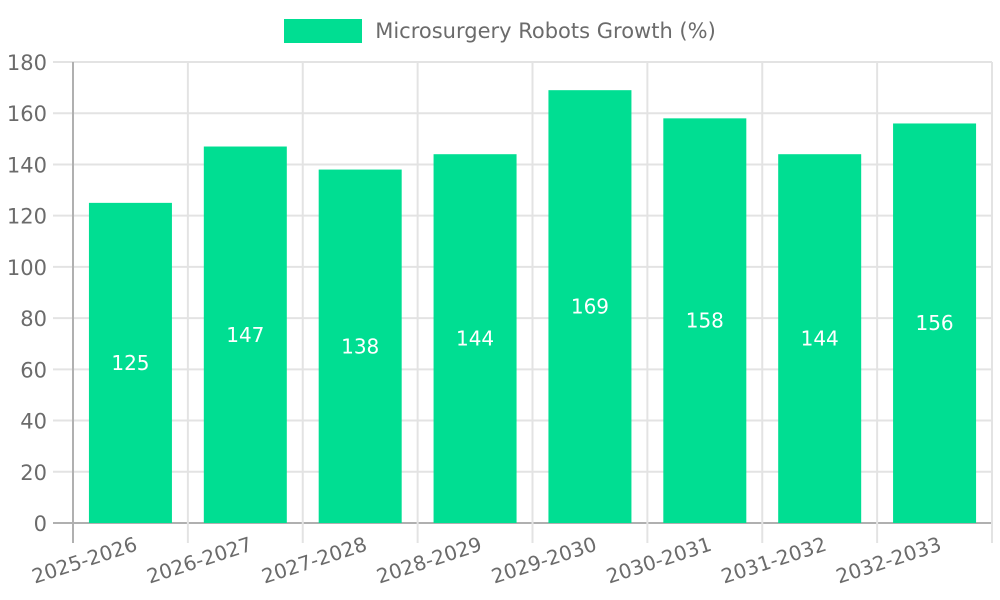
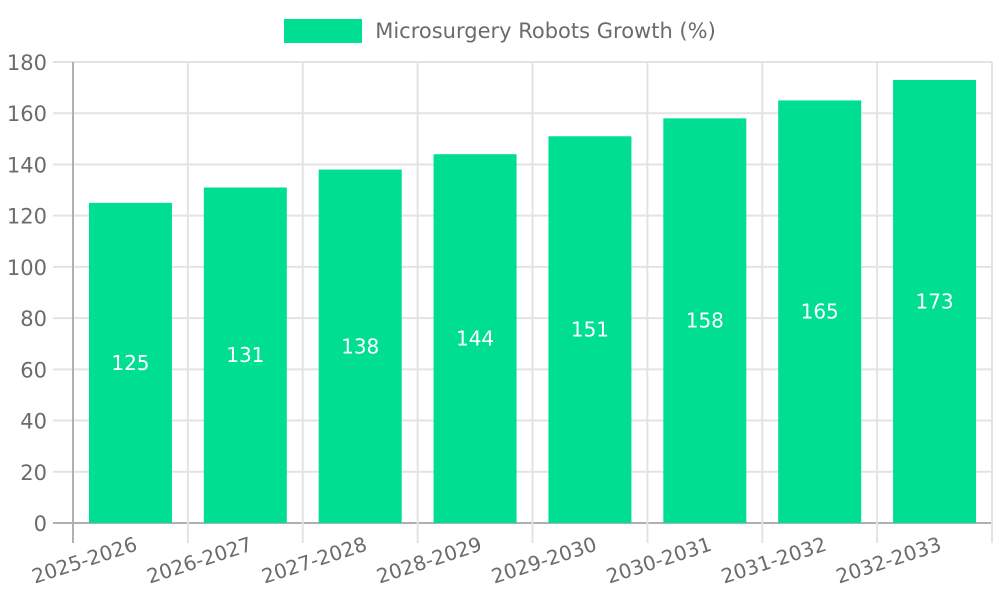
2026-2027: 147 -> 131
2029-2030: 169 -> 151
2031-2032: 144 -> 165
2032-2033: 156 -> 173
